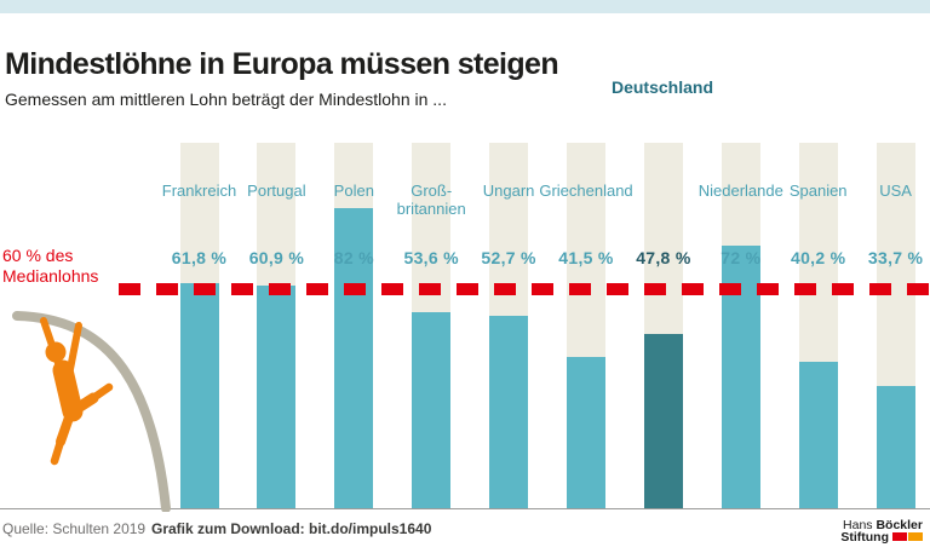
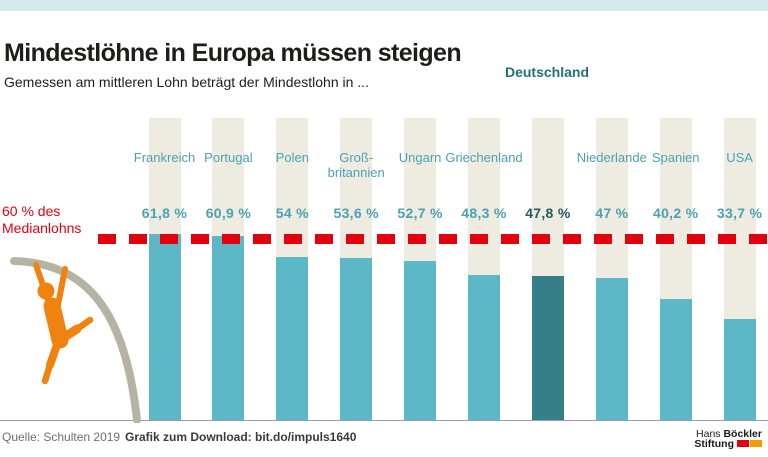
Polen: 82 -> 54
Griechenland: 41,5 -> 48,3
Niederlande: 72 -> 47
